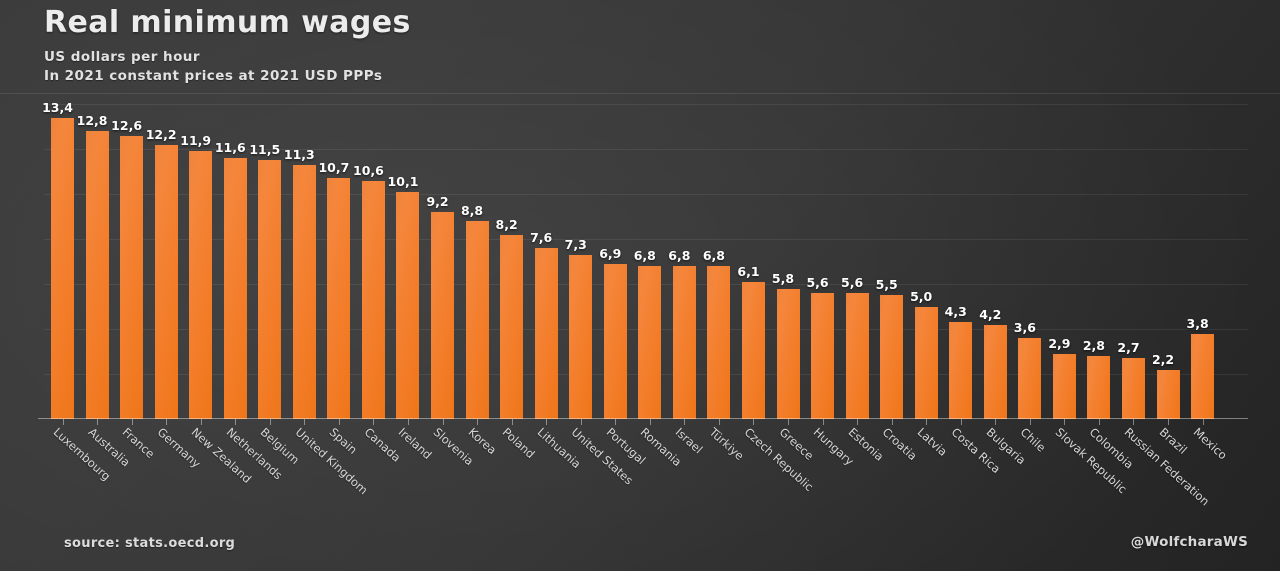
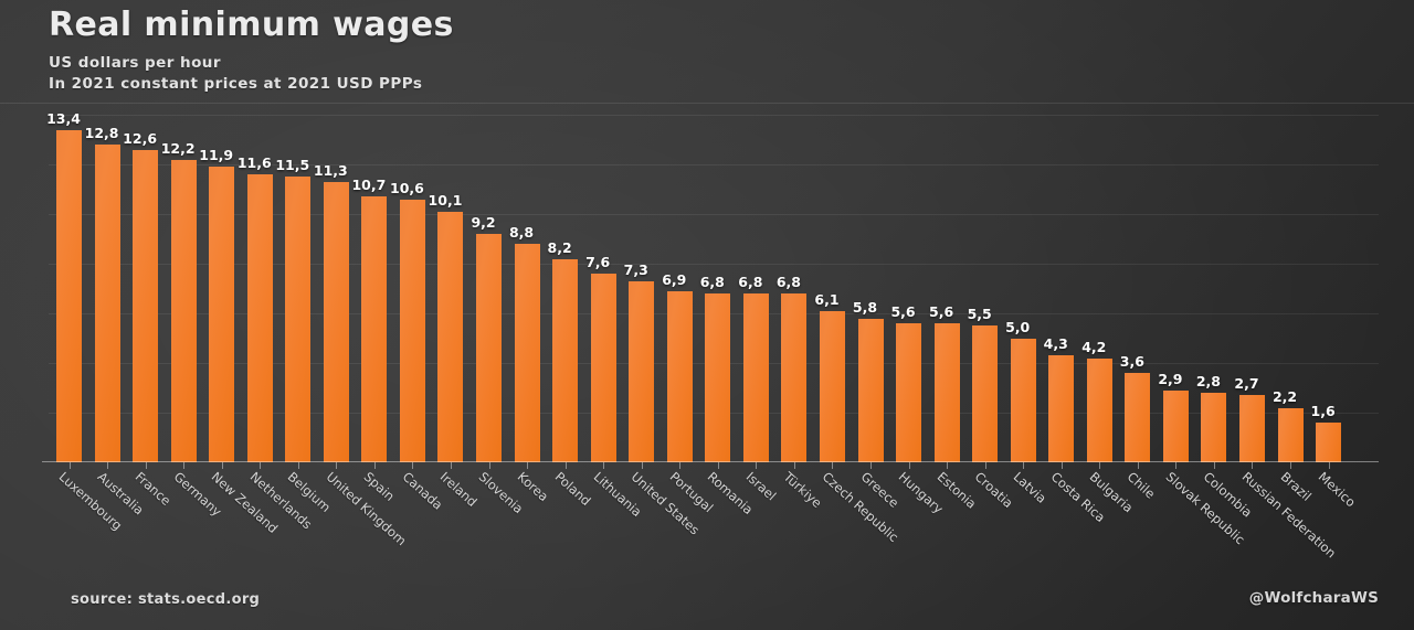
Mexico: 3,8 -> 1,6
